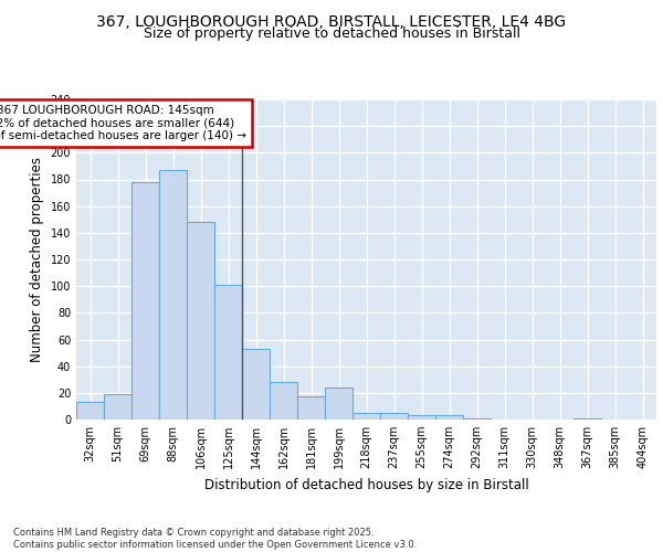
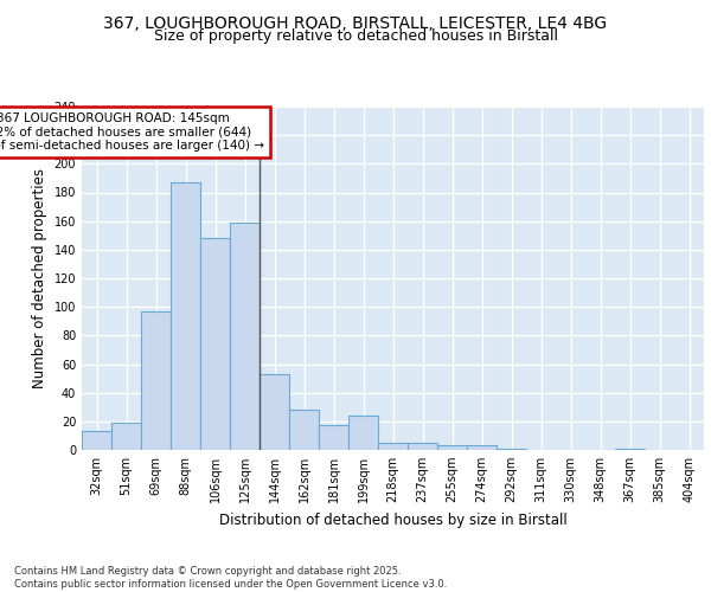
69sqm: 178 -> 97
125sqm: 101 -> 159
